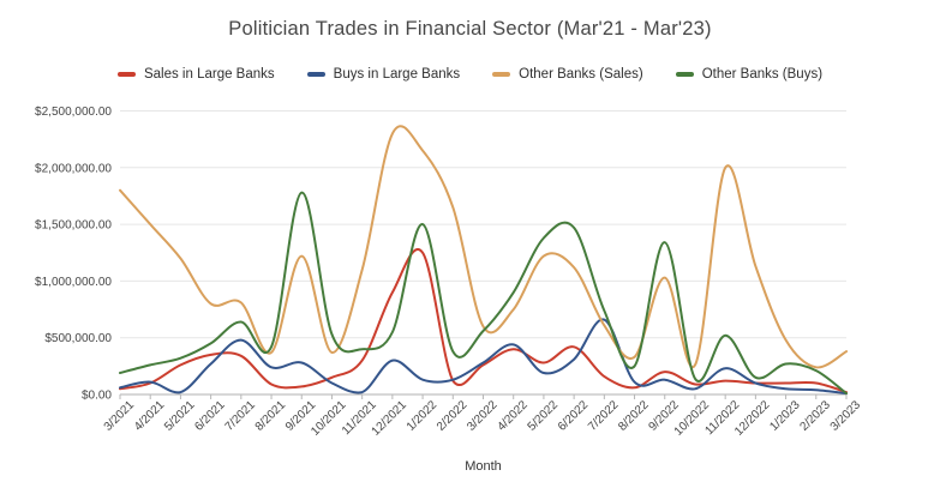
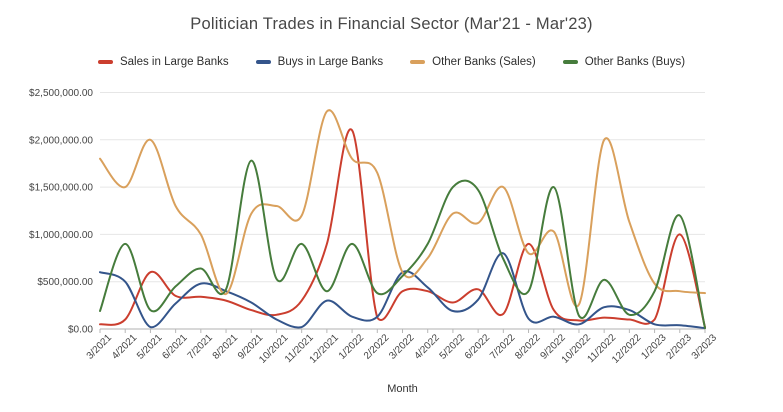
Buys in Large Banks/3/2021: $100000 -> $600000
Buys in Large Banks/4/2021: $100000 -> $500000
Other Banks (Buys)/4/2021: $300000 -> $900000
Sales in Large Banks/5/2021: $300000 -> $600000
Other Banks (Sales)/5/2021: $1200000 -> $2000000
Other Banks (Buys)/5/2021: $300000 -> $200000
Other Banks (Sales)/6/2021: $800000 -> $1300000
Other Banks (Sales)/7/2021: $800000 -> $1000000
Sales in Large Banks/8/2021: $100000 -> $300000
Buys in Large Banks/8/2021: $200000 -> $400000
Sales in Large Banks/9/2021: $100000 -> $200000
Other Banks (Sales)/10/2021: $400000 -> $1300000
Other Banks (Sales)/11/2021: $1100000 -> $1200000
Other Banks (Buys)/11/2021: $400000 -> $900000
Other Banks (Buys)/12/2021: $600000 -> $400000
Sales in Large Banks/1/2022: $1200000 -> $2100000
Other Banks (Sales)/1/2022: $2200000 -> $1800000
Other Banks (Buys)/1/2022: $1500000 -> $900000
Sales in Large Banks/3/2022: $300000 -> $400000
Buys in Large Banks/3/2022: $300000 -> $600000
Other Banks (Buys)/5/2022: $1400000 -> $1500000
Buys in Large Banks/7/2022: $700000 -> $800000
Other Banks (Sales)/7/2022: $600000 -> $1500000
Sales in Large Banks/8/2022: $100000 -> $900000
Other Banks (Sales)/8/2022: $300000 -> $800000
Other Banks (Buys)/8/2022: $200000 -> $400000
Other Banks (Buys)/9/2022: $1300000 -> $1500000
Buys in Large Banks/12/2022: $100000 -> $200000
Other Banks (Buys)/1/2023: $300000 -> $400000
Sales in Large Banks/2/2023: $100000 -> $1000000
Other Banks (Sales)/2/2023: $200000 -> $400000
Other Banks (Buys)/2/2023: $200000 -> $1200000
